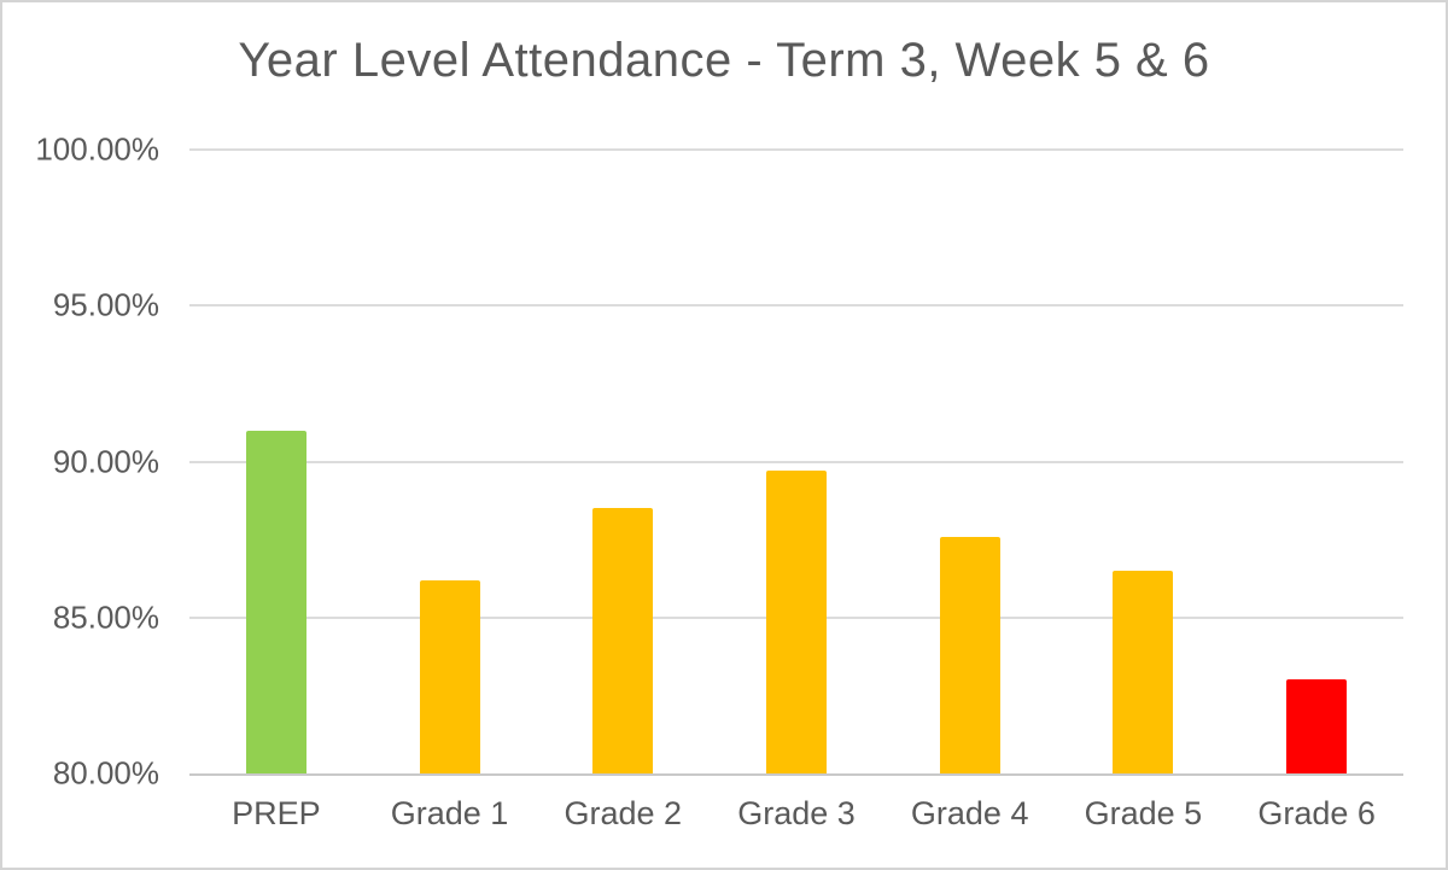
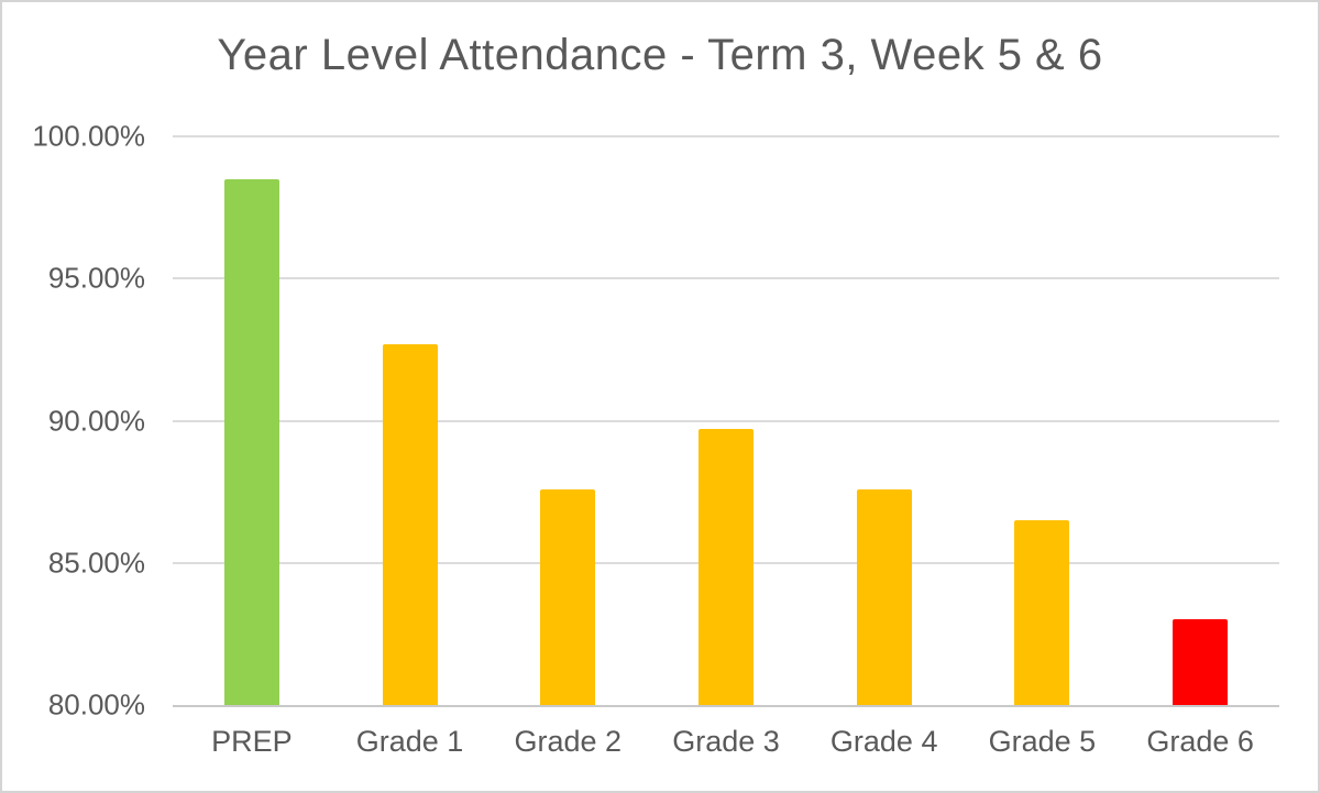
PREP: 91.0% -> 98.5%
Grade 1: 86.2% -> 92.7%
Grade 2: 88.5% -> 87.6%
